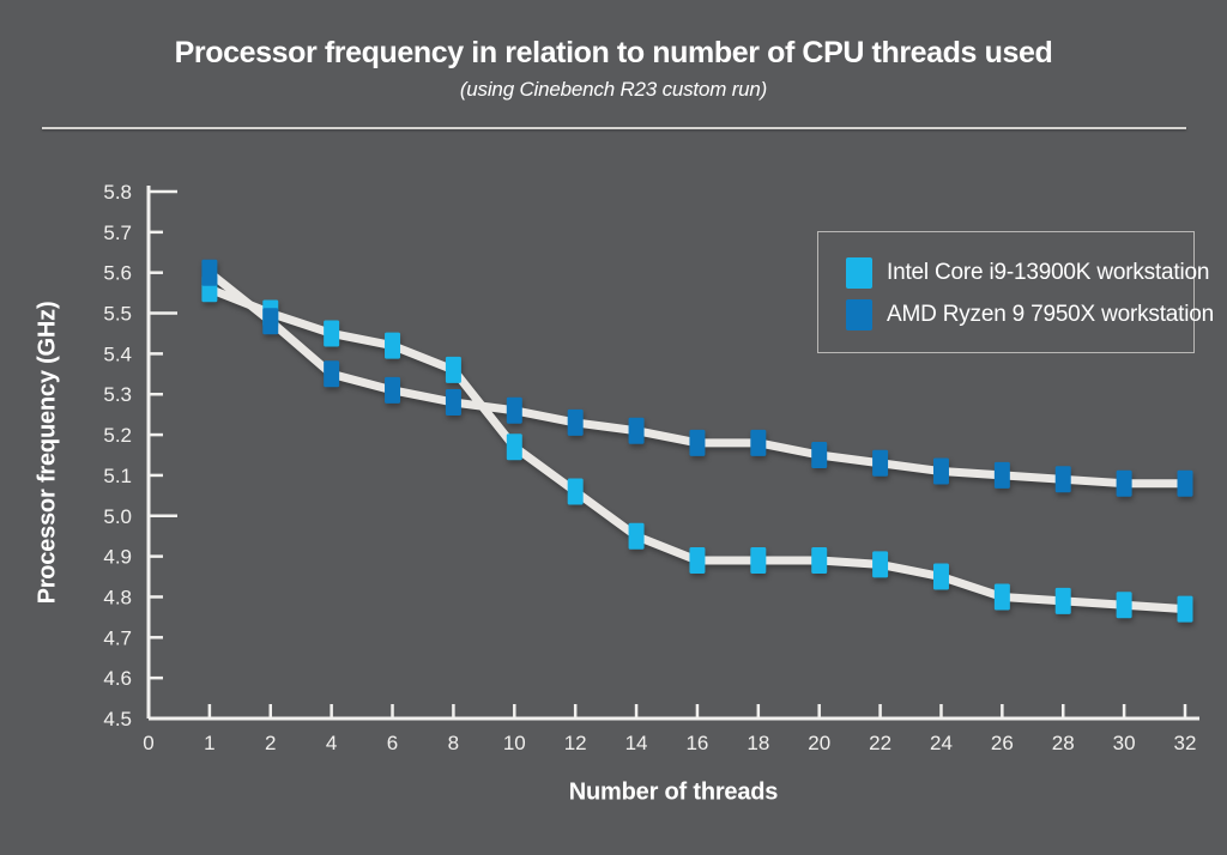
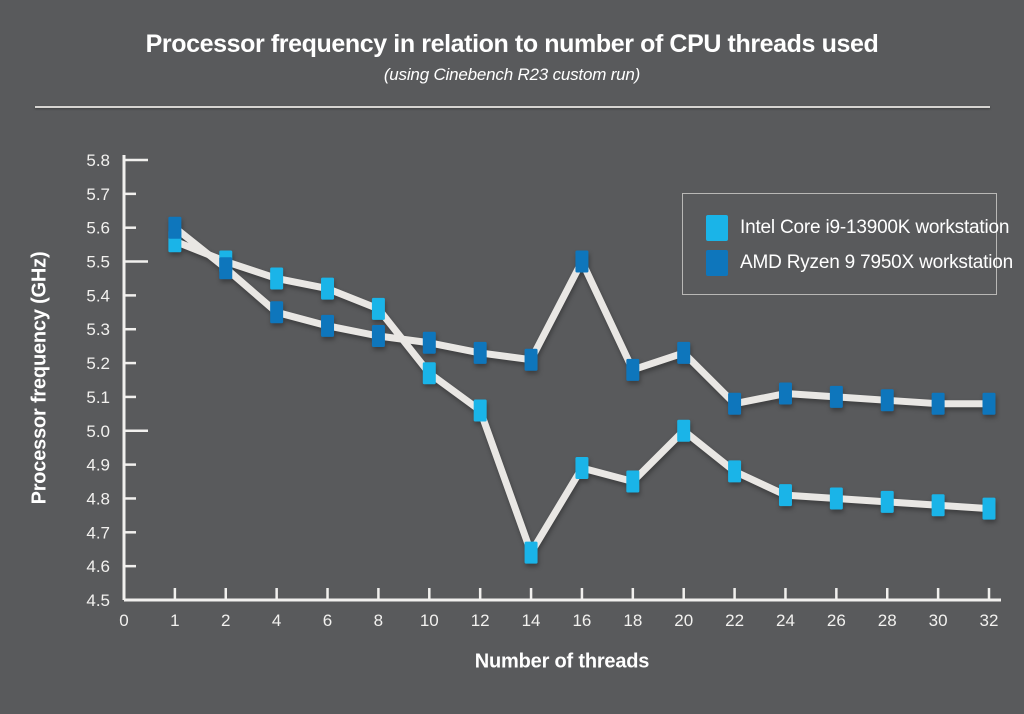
Intel Core i9-13900K workstation/14: 4.95 -> 4.64
AMD Ryzen 9 7950X workstation/16: 5.18 -> 5.50
Intel Core i9-13900K workstation/18: 4.89 -> 4.85
Intel Core i9-13900K workstation/20: 4.89 -> 5.00
AMD Ryzen 9 7950X workstation/20: 5.15 -> 5.23
AMD Ryzen 9 7950X workstation/22: 5.13 -> 5.08
Intel Core i9-13900K workstation/24: 4.85 -> 4.81
